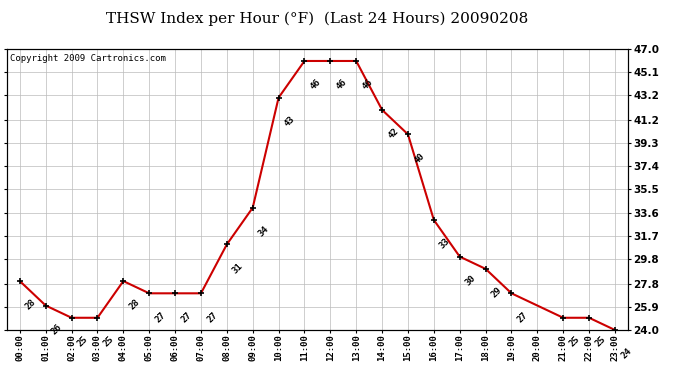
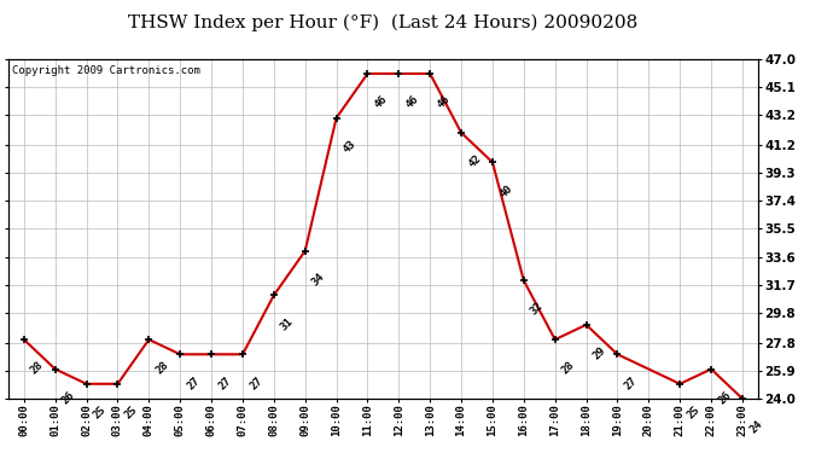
16:00: 33 -> 32
17:00: 30 -> 28
22:00: 25 -> 26
